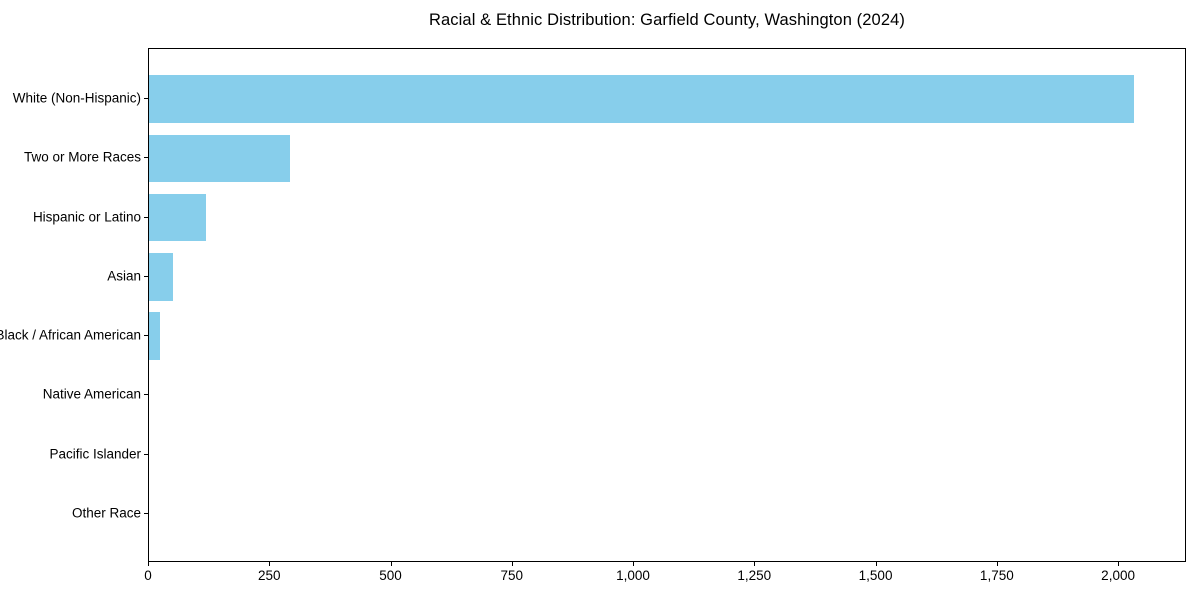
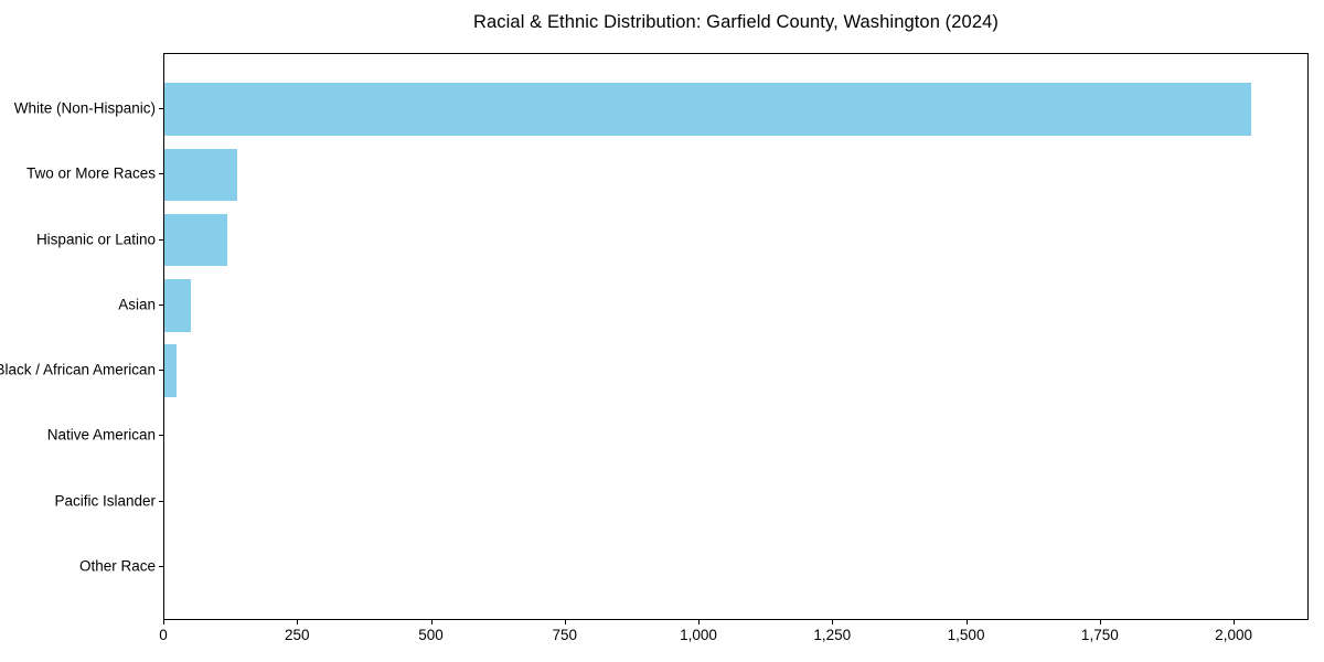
Two or More Races: 290 -> 140
